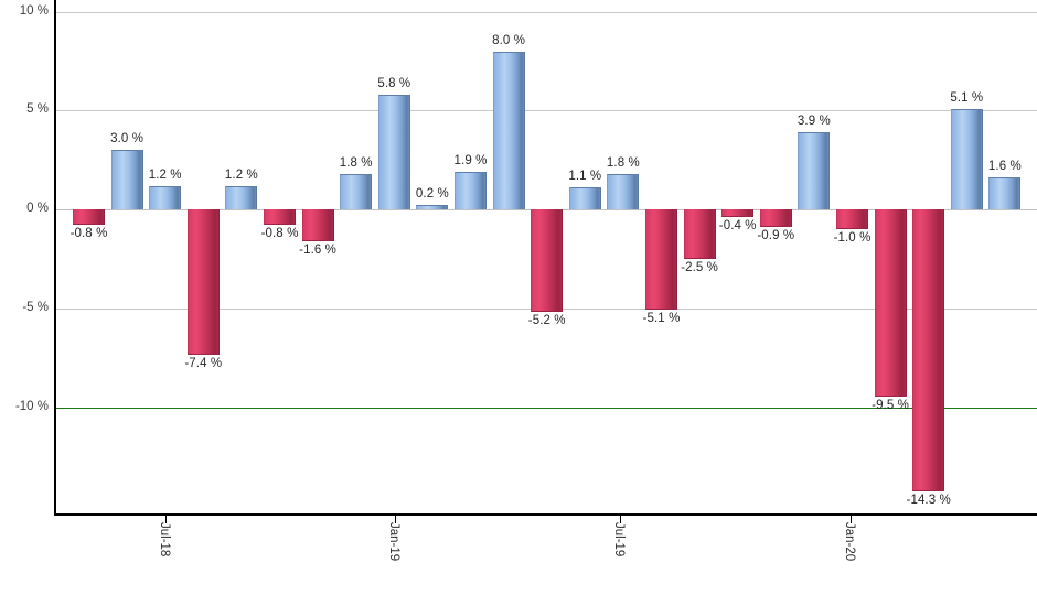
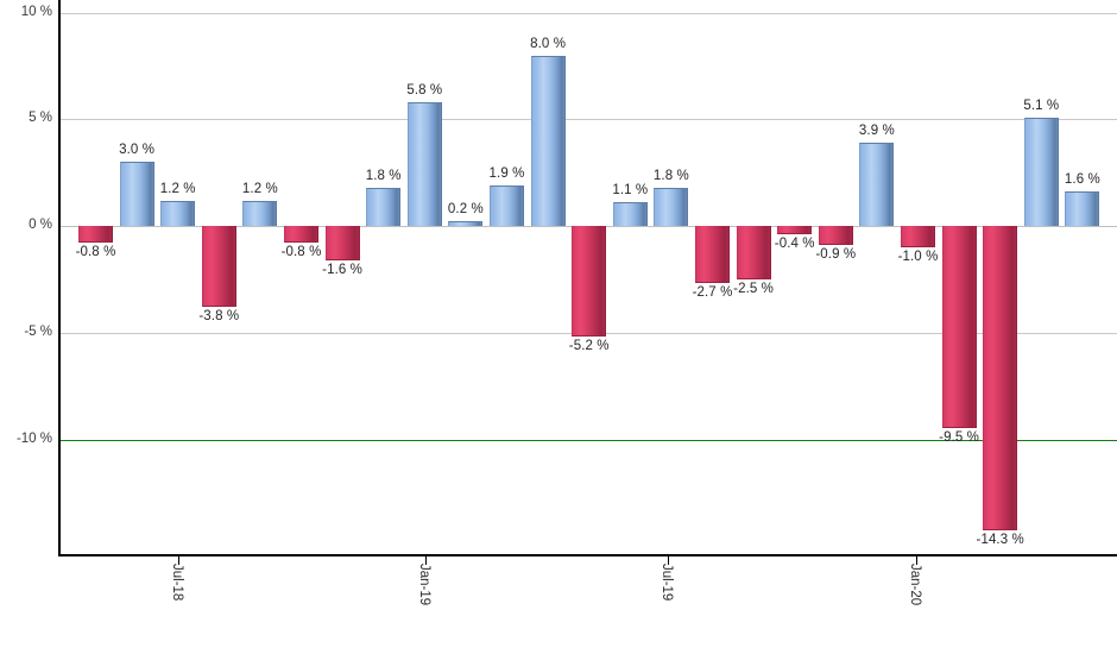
Jul-18: -7.4 -> -3.8
Jul-19: -5.1 -> -2.7
